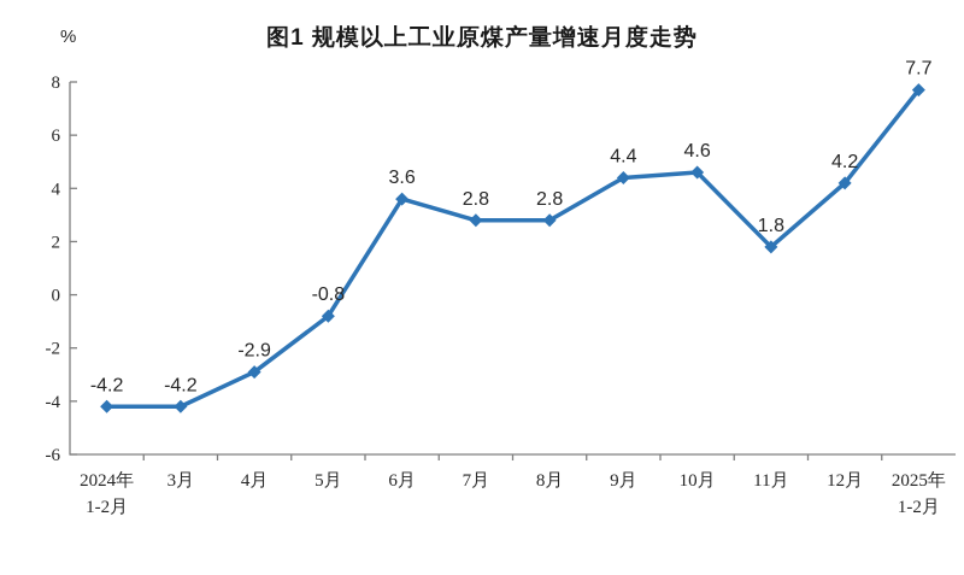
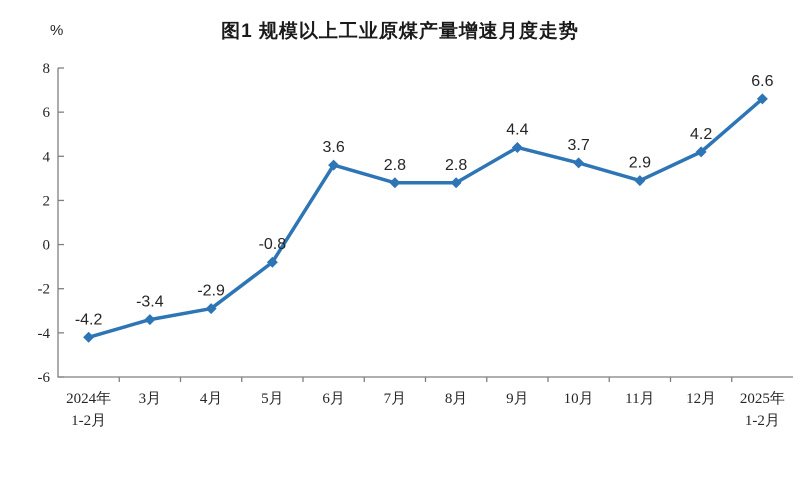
3月: -4.2 -> -3.4
10月: 4.6 -> 3.7
11月: 1.8 -> 2.9
2025年 1-2月: 7.7 -> 6.6
